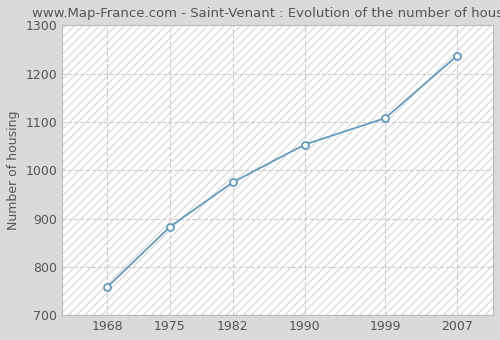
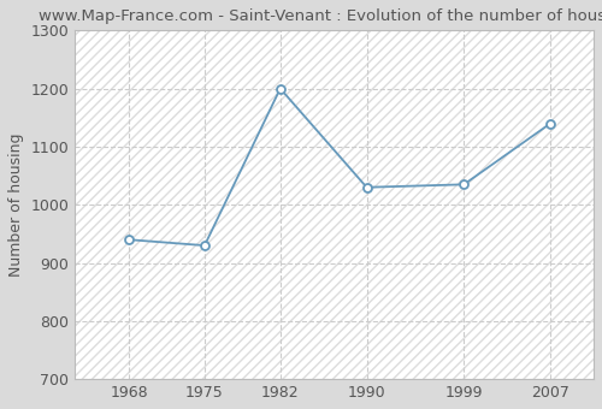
1968: 758 -> 940
1975: 883 -> 930
1982: 975 -> 1200
1990: 1053 -> 1030
1999: 1108 -> 1035
2007: 1237 -> 1140
